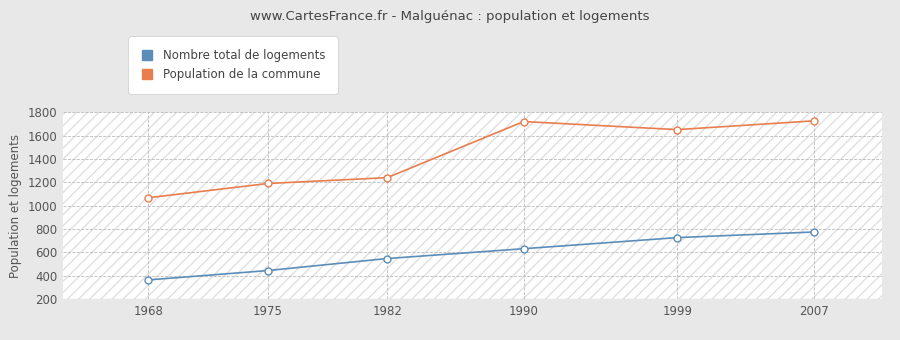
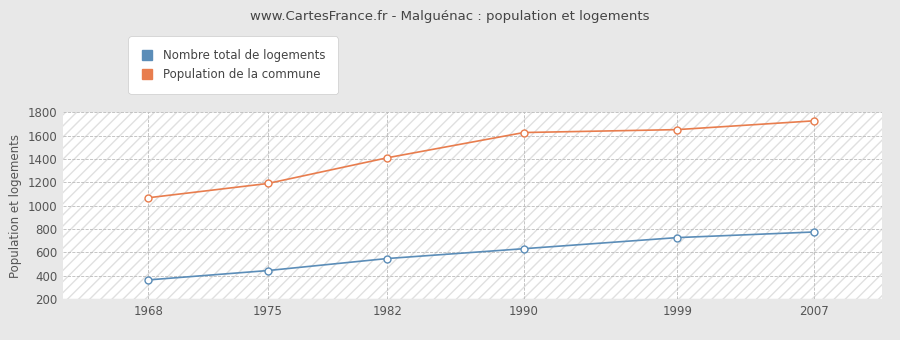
Population de la commune/1982: 1240 -> 1410
Population de la commune/1990: 1720 -> 1630
